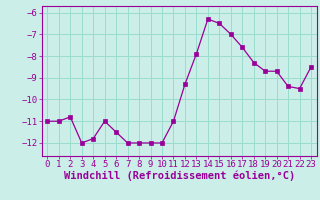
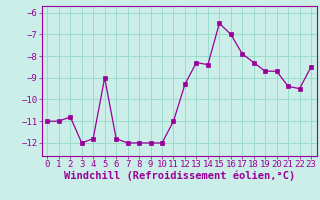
5: -11.0 -> -9.0
6: -11.5 -> -11.8
13: -7.9 -> -8.3
14: -6.3 -> -8.4
17: -7.6 -> -7.9
